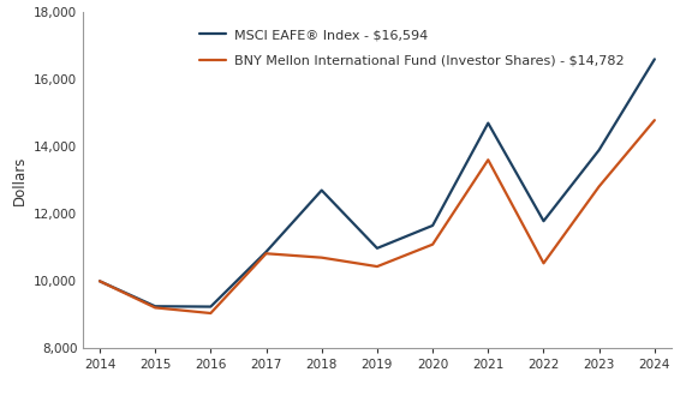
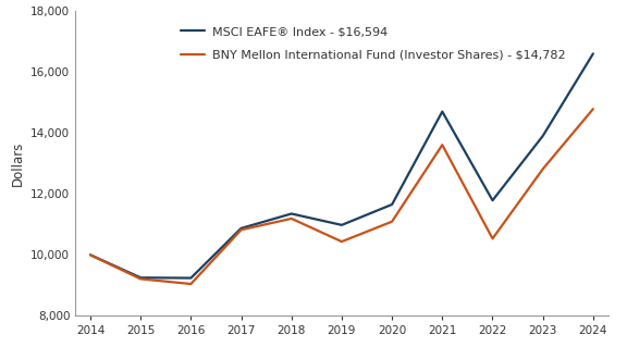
MSCI EAFE® Index - $16,594/2018: 12,700 -> 11,350
BNY Mellon International Fund (Investor Shares) - $14,782/2018: 10,700 -> 11,190
